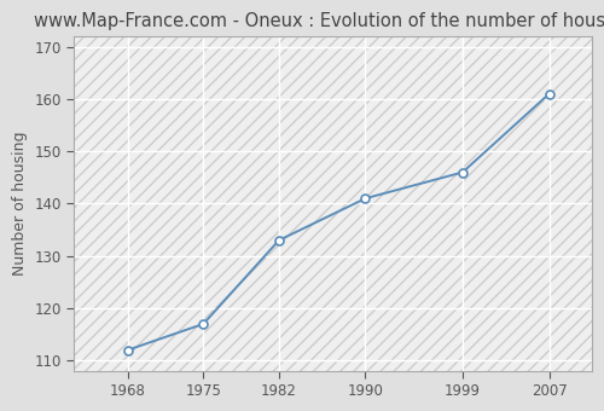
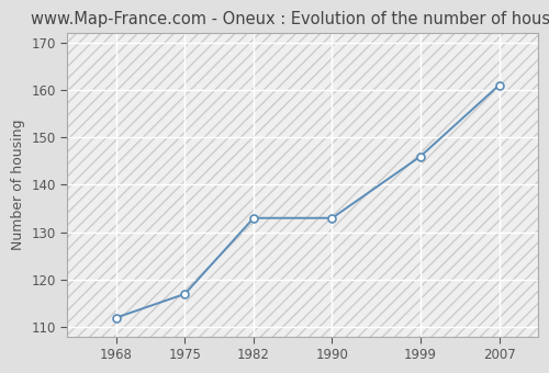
1990: 141 -> 133
